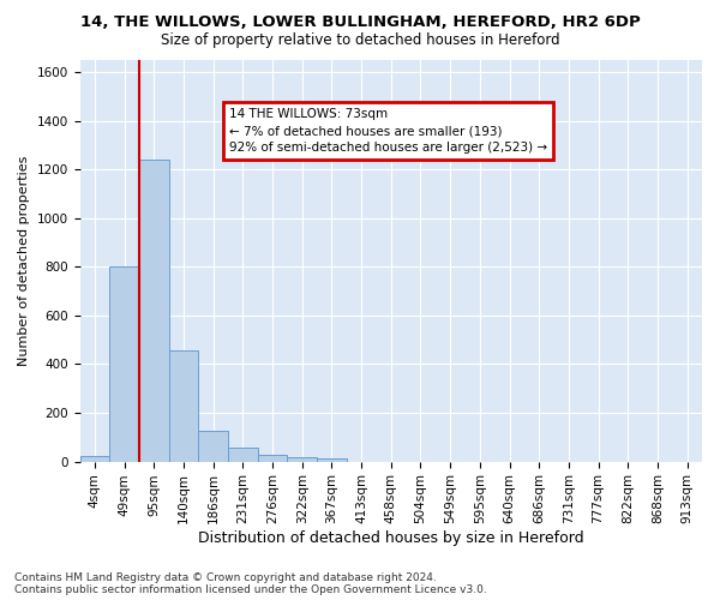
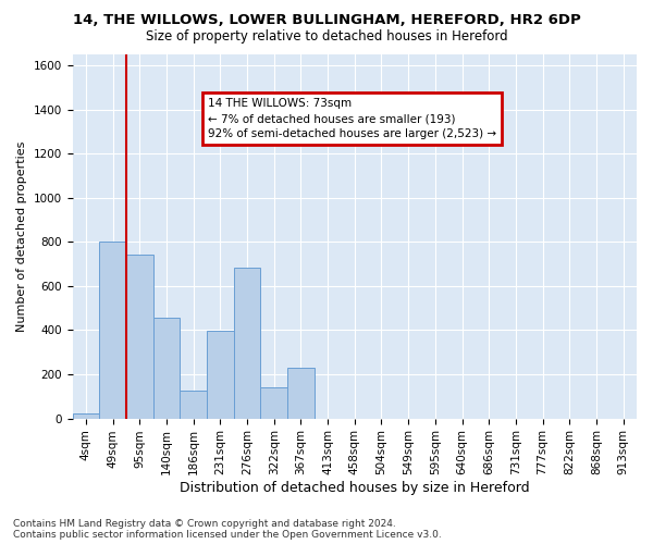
95sqm: 1240 -> 745
231sqm: 58 -> 395
276sqm: 28 -> 685
322sqm: 18 -> 140
367sqm: 12 -> 230
